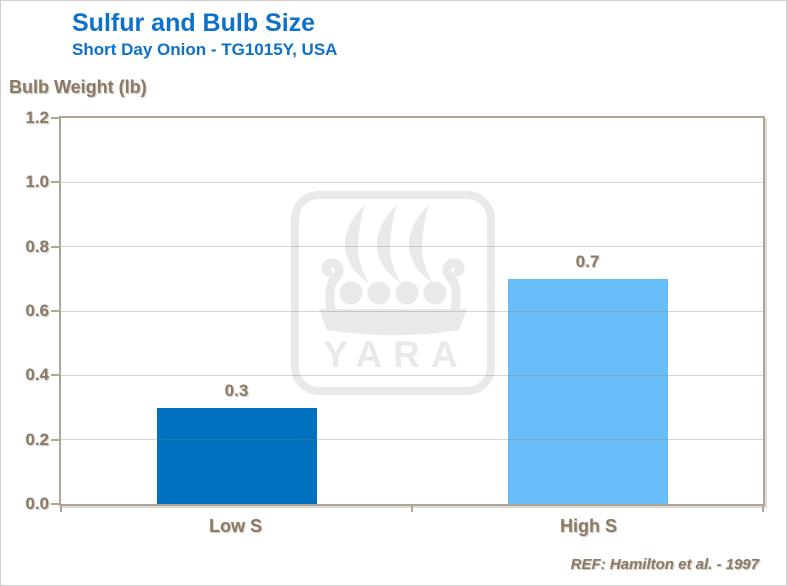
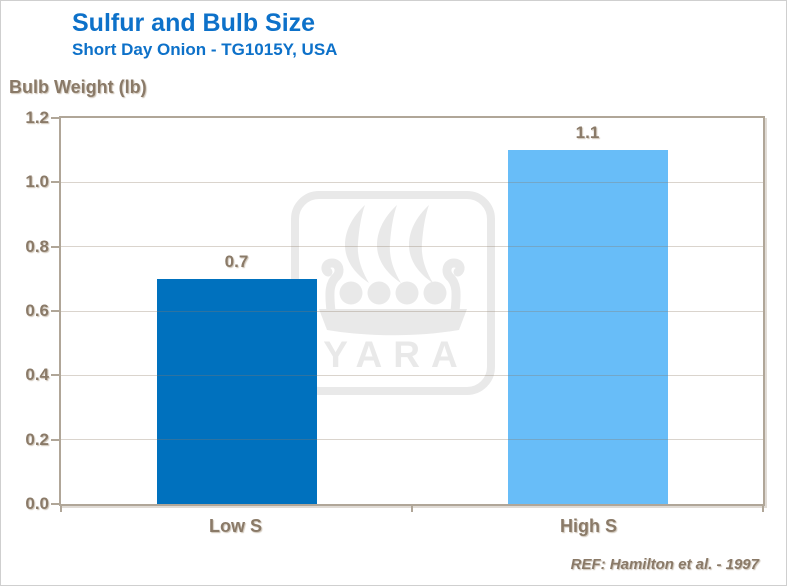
Low S: 0.3 -> 0.7
High S: 0.7 -> 1.1
